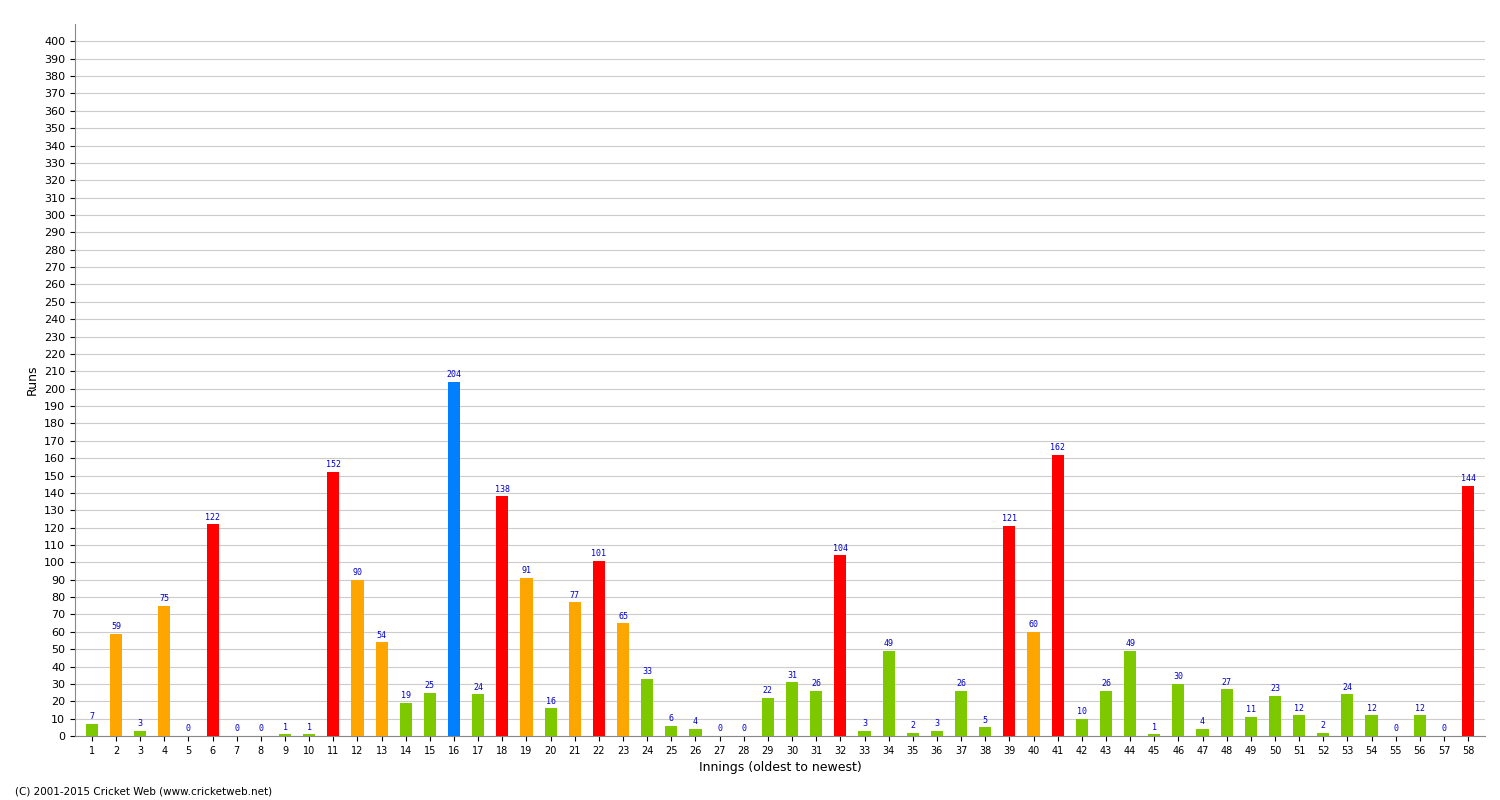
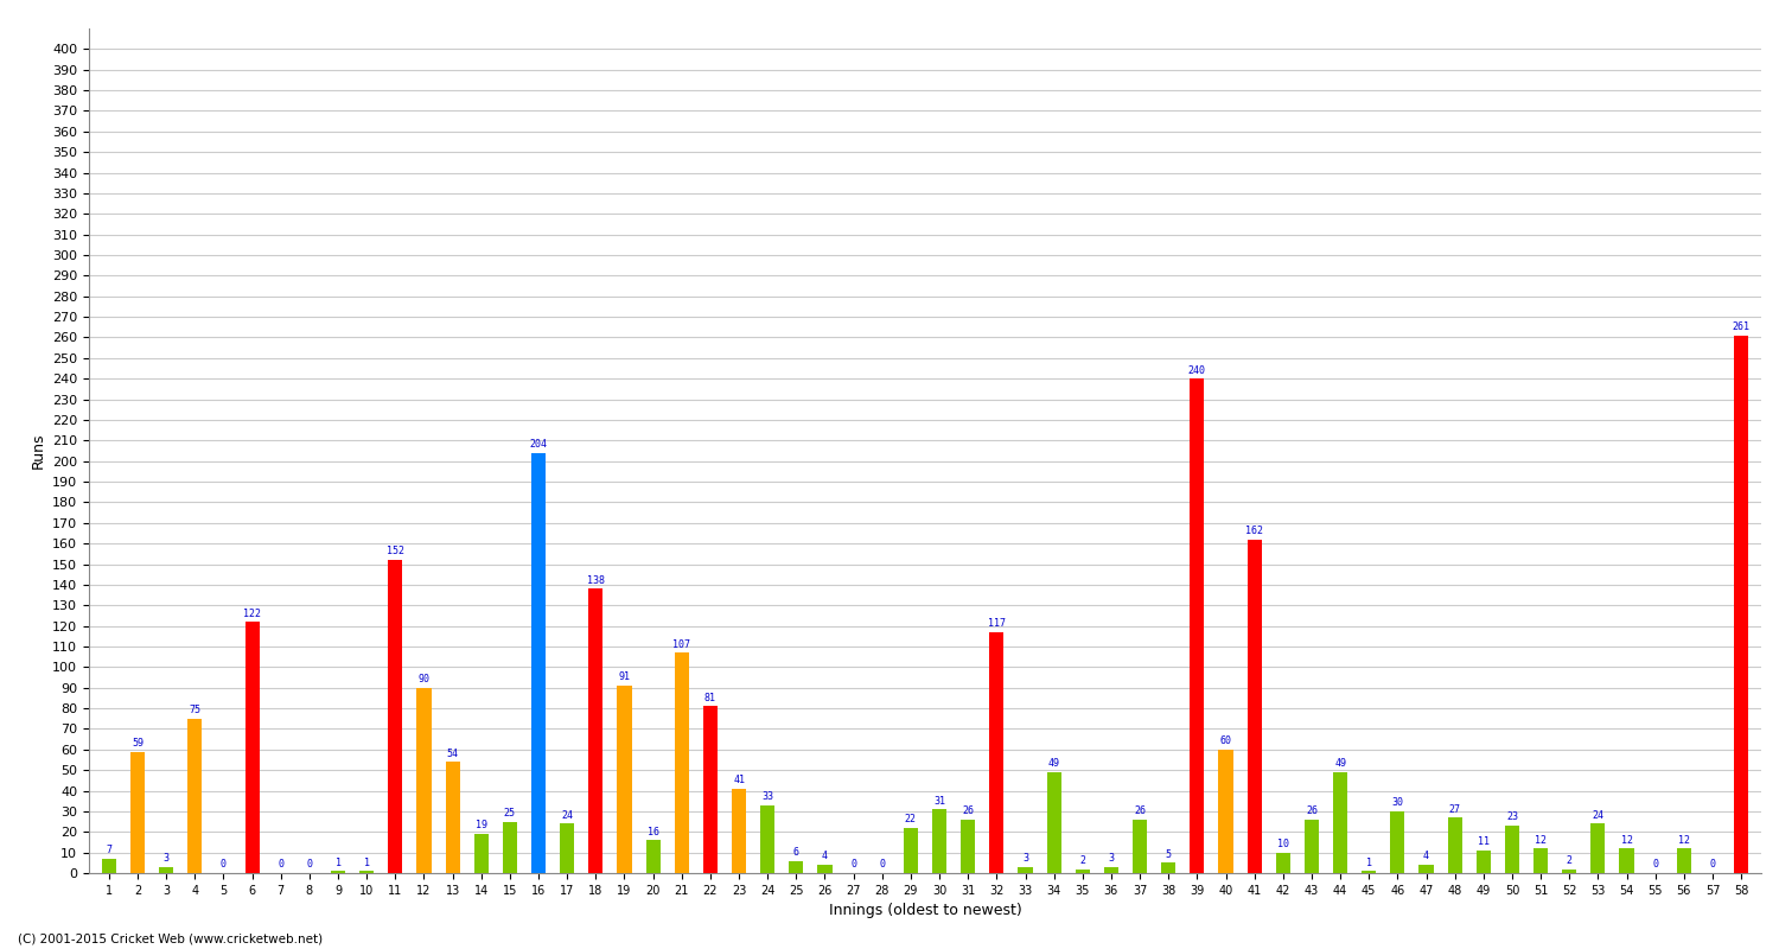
21: 77 -> 107
22: 101 -> 81
23: 65 -> 41
32: 104 -> 117
39: 121 -> 240
58: 144 -> 261
